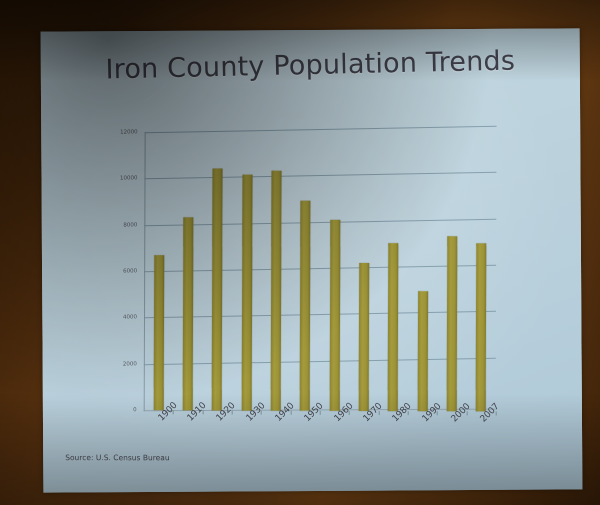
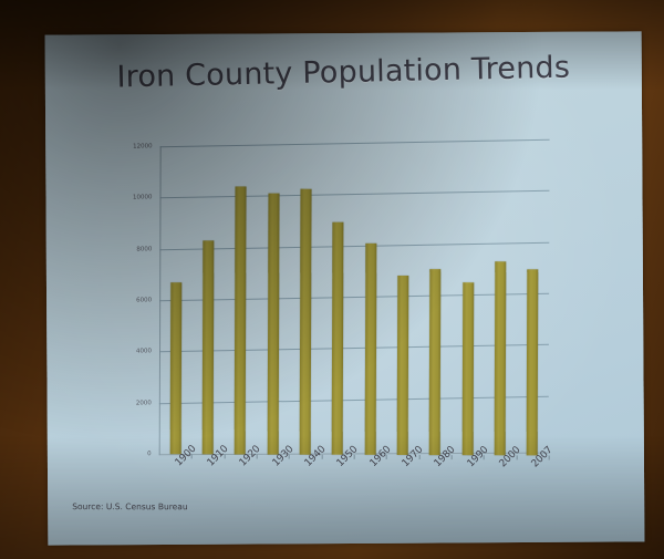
1970: 6400 -> 7000
1990: 5200 -> 6800
